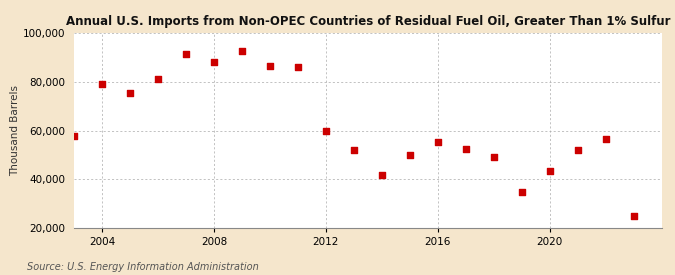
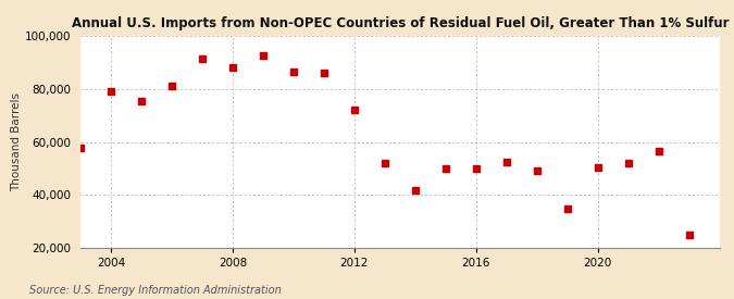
2012: 60,000 -> 72,000
2016: 55,500 -> 50,000
2020: 43,500 -> 50,500
